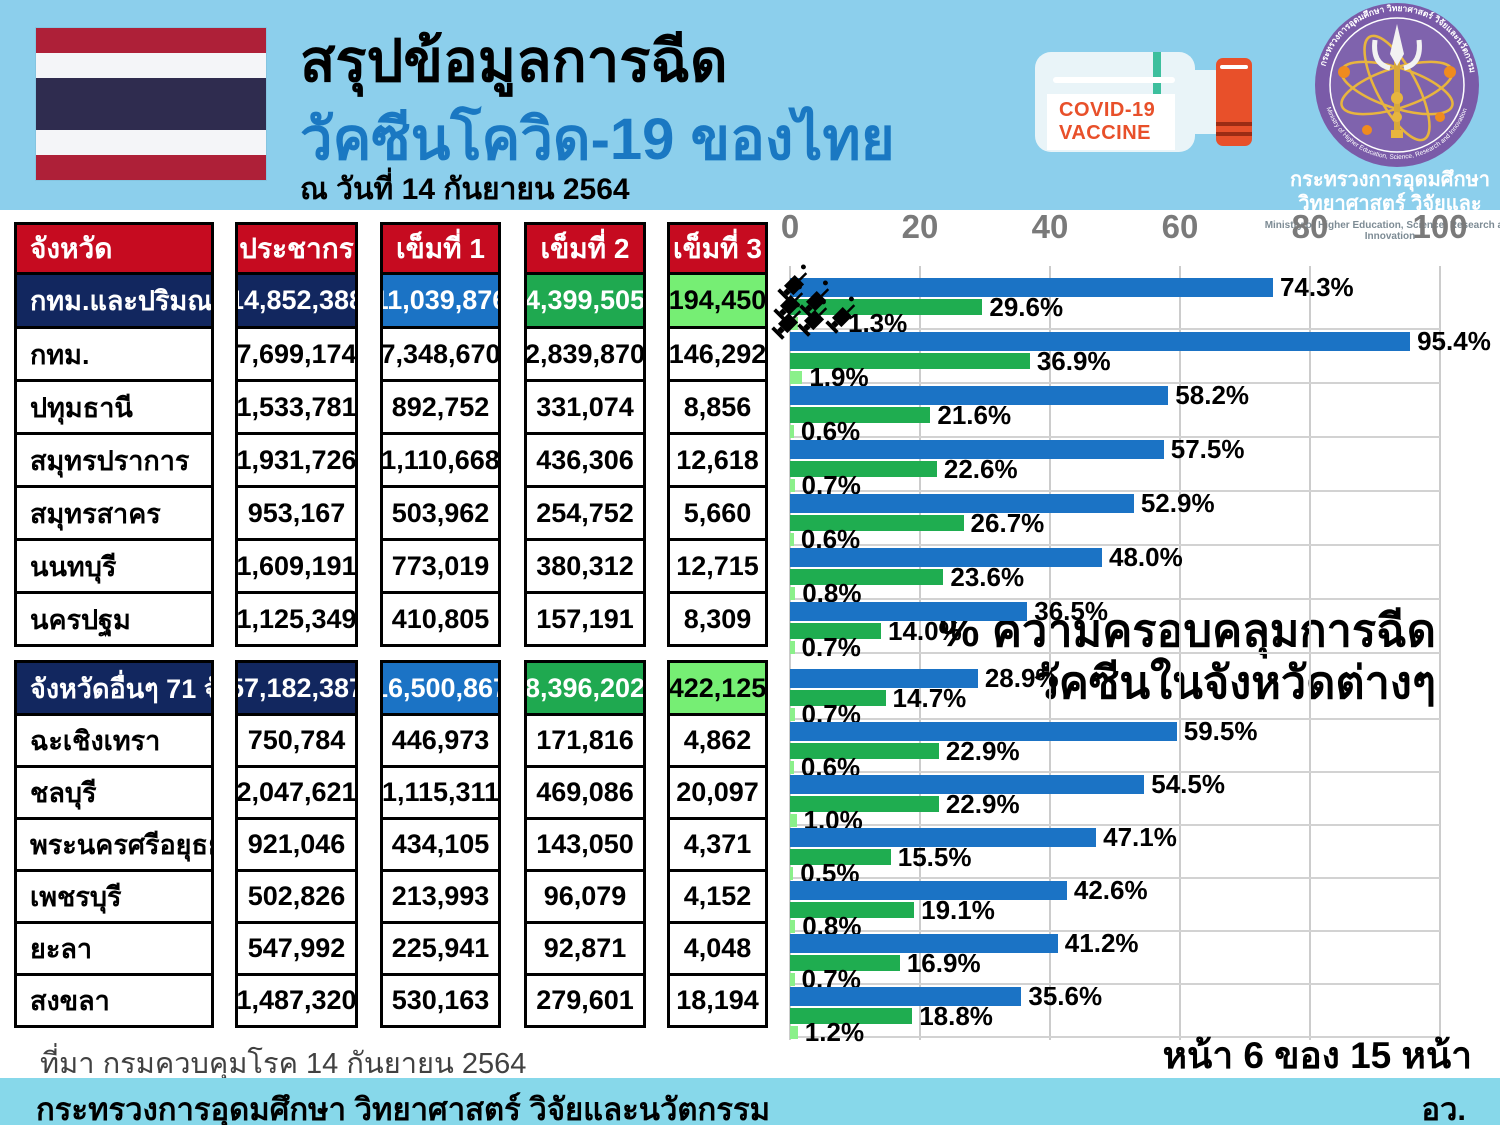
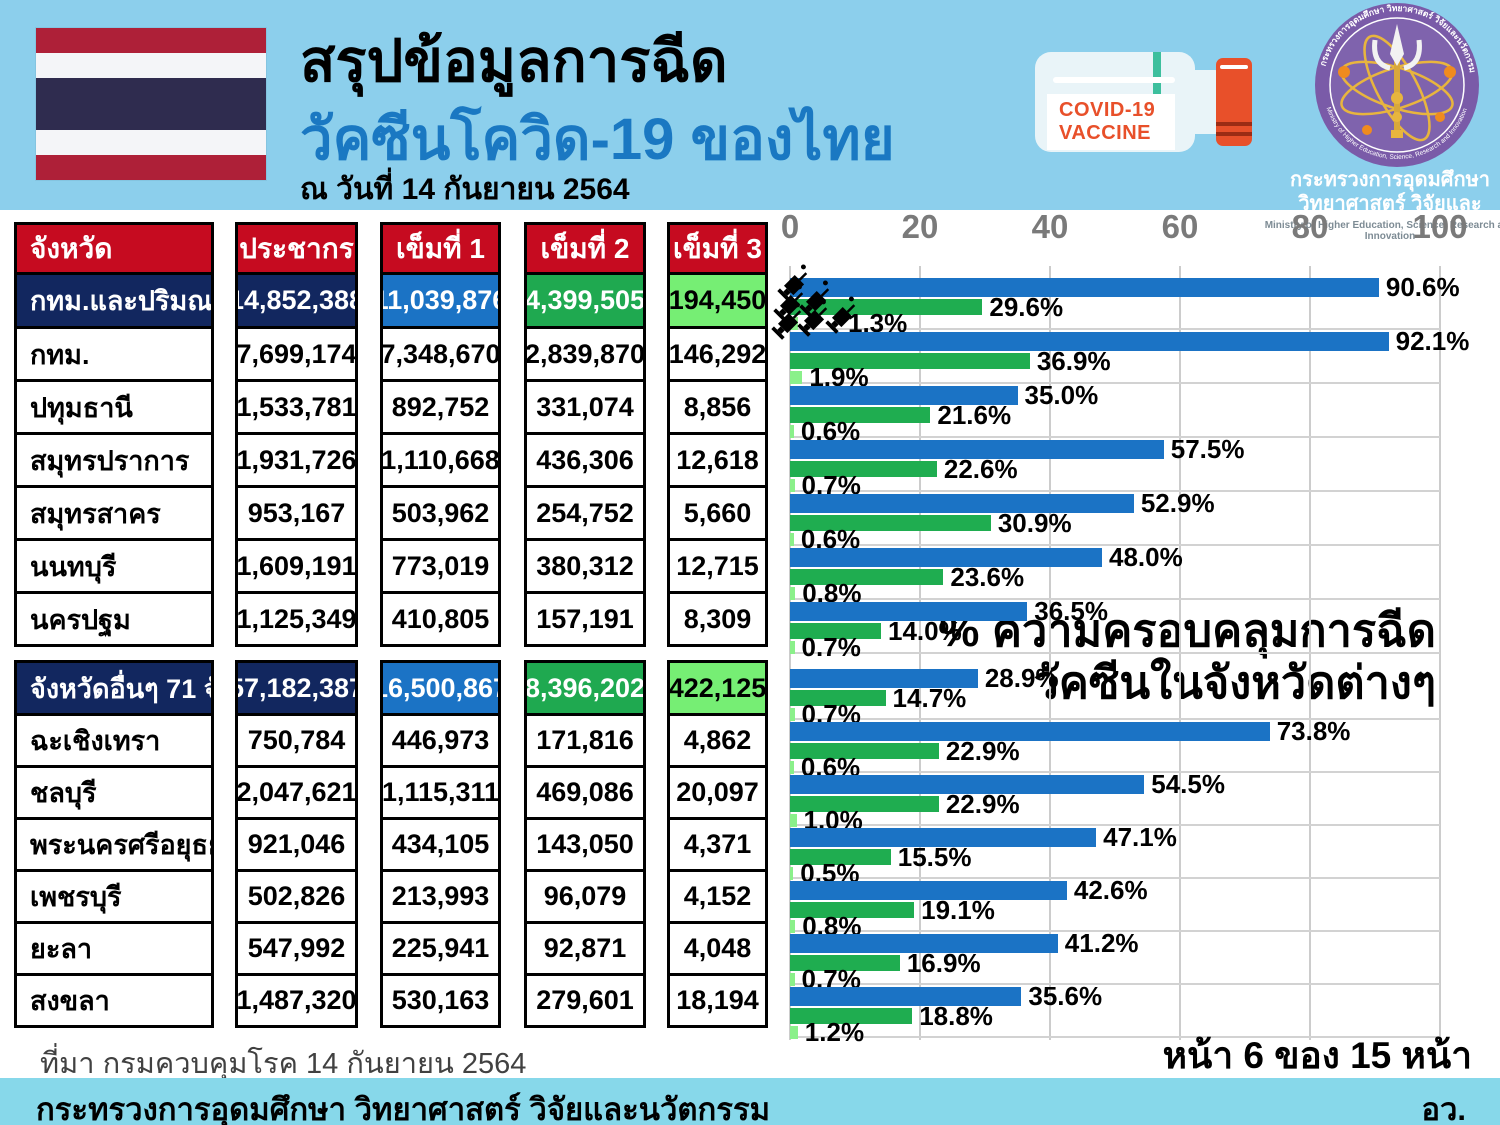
เข็มที่ 1/กทม.และปริมณฑล: 74.3% -> 90.6%
เข็มที่ 1/กทม.: 95.4% -> 92.1%
เข็มที่ 1/ปทุมธานี: 58.2% -> 35.0%
เข็มที่ 2/สมุทรสาคร: 26.7% -> 30.9%
เข็มที่ 1/ฉะเชิงเทรา: 59.5% -> 73.8%
